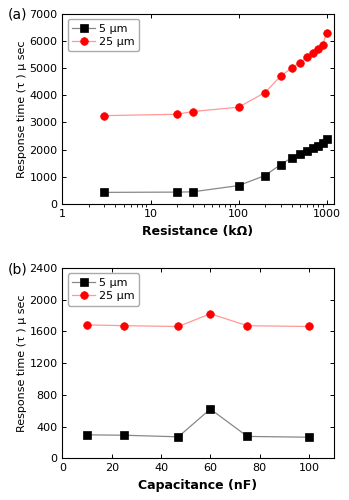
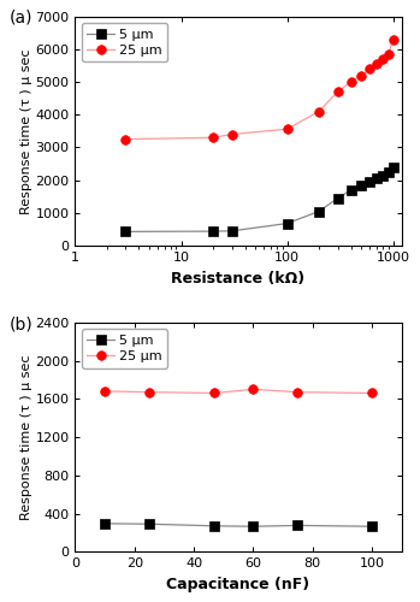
5 μm/60: 620 -> 260
25 μm/60: 1820 -> 1700
